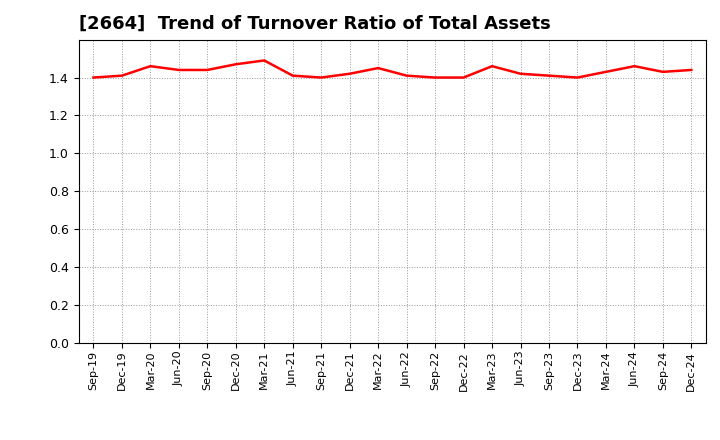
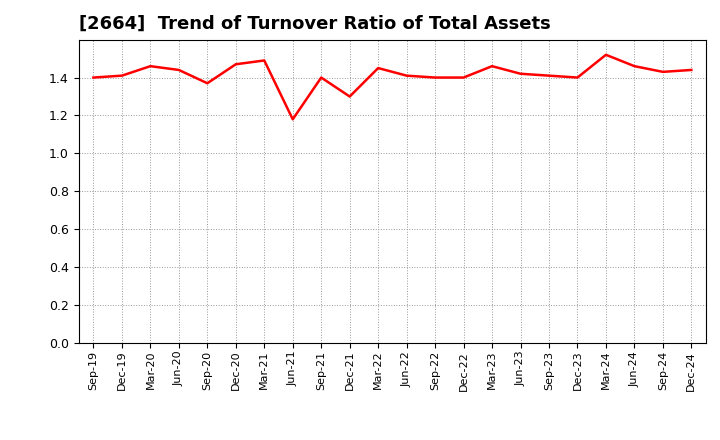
Sep-20: 1.44 -> 1.37
Jun-21: 1.41 -> 1.18
Dec-21: 1.42 -> 1.30
Mar-24: 1.43 -> 1.52
